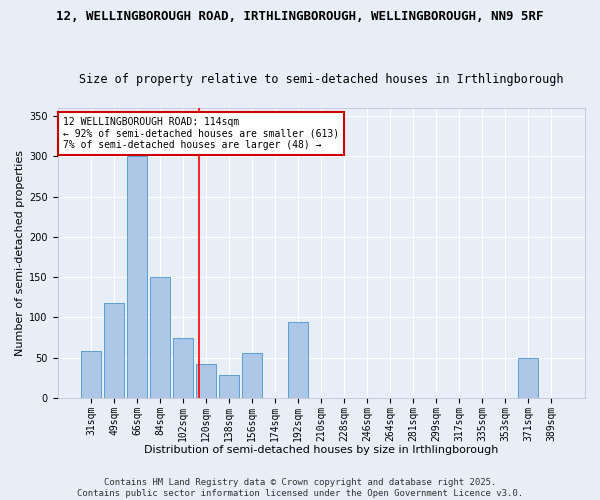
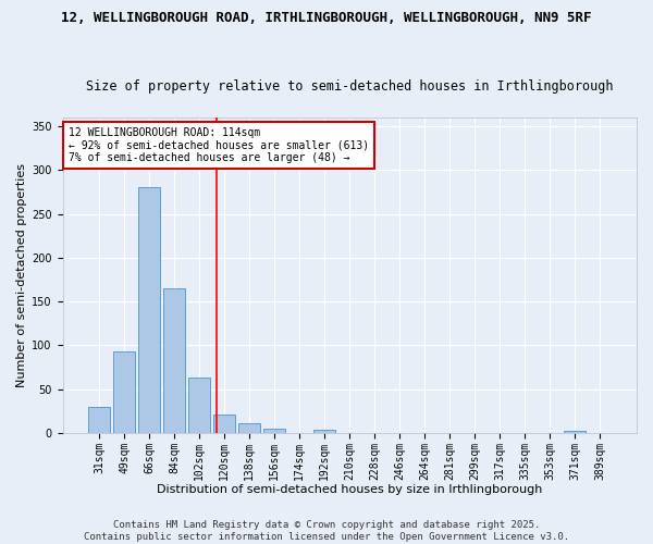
31sqm: 58 -> 30
49sqm: 118 -> 93
66sqm: 300 -> 280
84sqm: 150 -> 165
102sqm: 74 -> 63
120sqm: 42 -> 21
138sqm: 28 -> 11
156sqm: 56 -> 5
192sqm: 94 -> 4
371sqm: 50 -> 3
